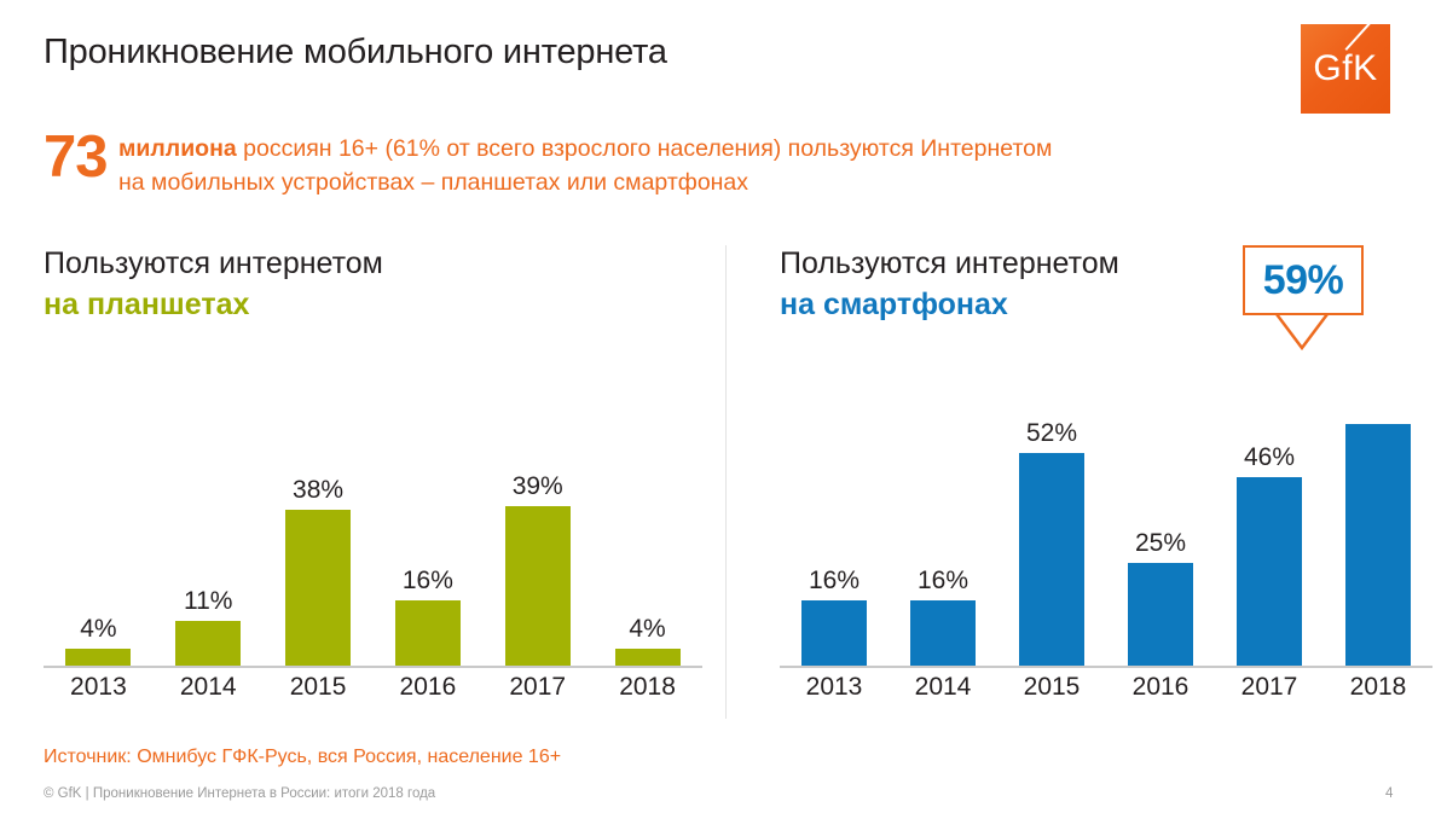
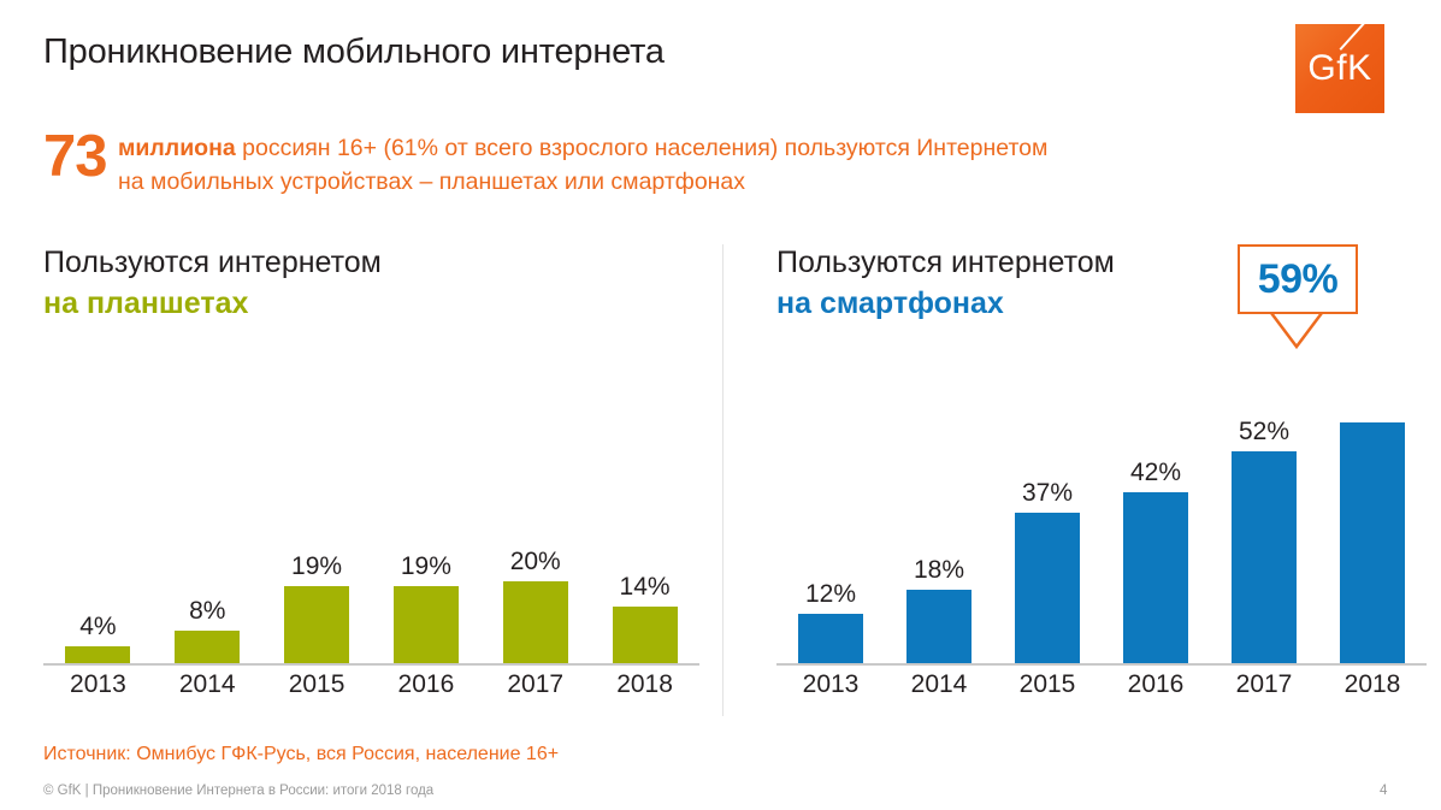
Пользуются интернетом на планшетах/2014: 11% -> 8%
Пользуются интернетом на планшетах/2015: 38% -> 19%
Пользуются интернетом на планшетах/2016: 16% -> 19%
Пользуются интернетом на планшетах/2017: 39% -> 20%
Пользуются интернетом на планшетах/2018: 4% -> 14%
Пользуются интернетом на смартфонах/2013: 16% -> 12%
Пользуются интернетом на смартфонах/2014: 16% -> 18%
Пользуются интернетом на смартфонах/2015: 52% -> 37%
Пользуются интернетом на смартфонах/2016: 25% -> 42%
Пользуются интернетом на смартфонах/2017: 46% -> 52%
